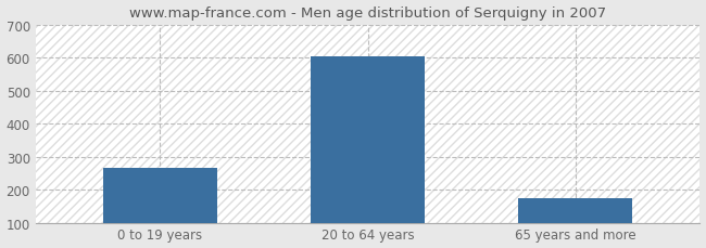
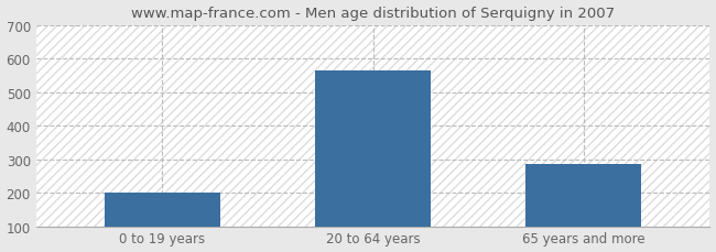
0 to 19 years: 265 -> 200
20 to 64 years: 605 -> 565
65 years and more: 175 -> 285
